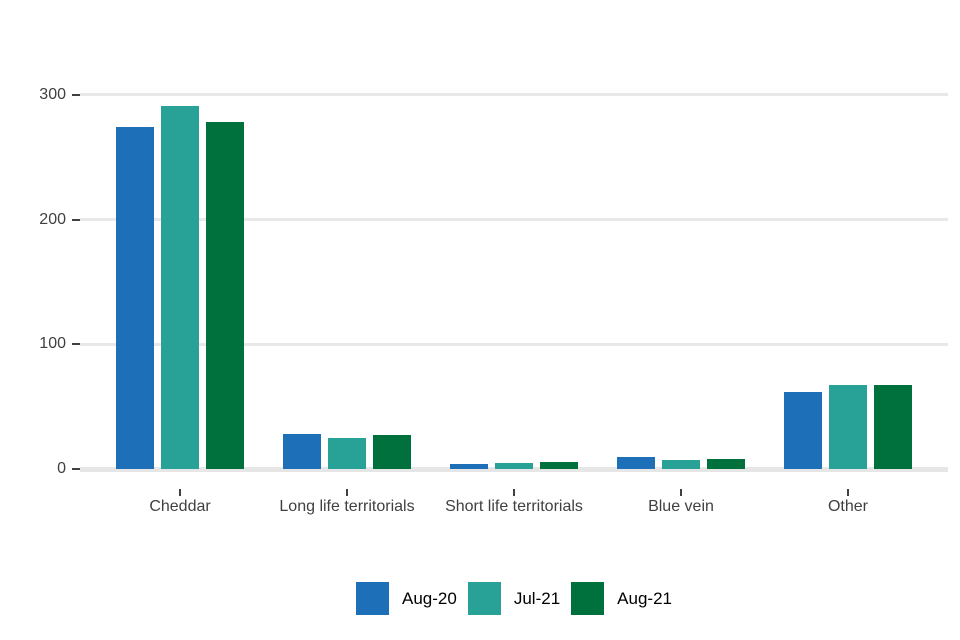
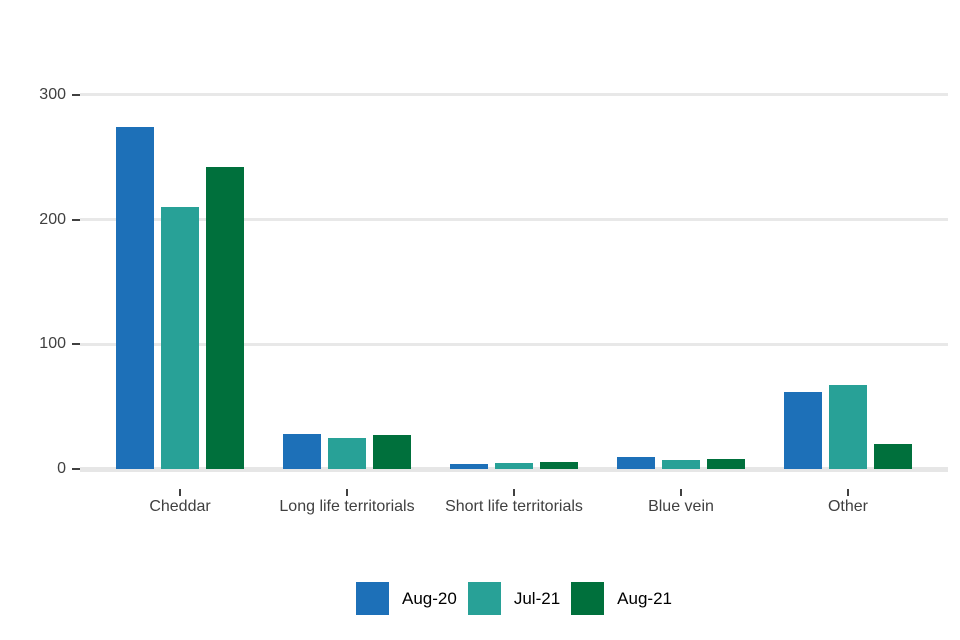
Jul-21/Cheddar: 291 -> 210
Aug-21/Cheddar: 278 -> 242
Aug-21/Other: 67 -> 20
